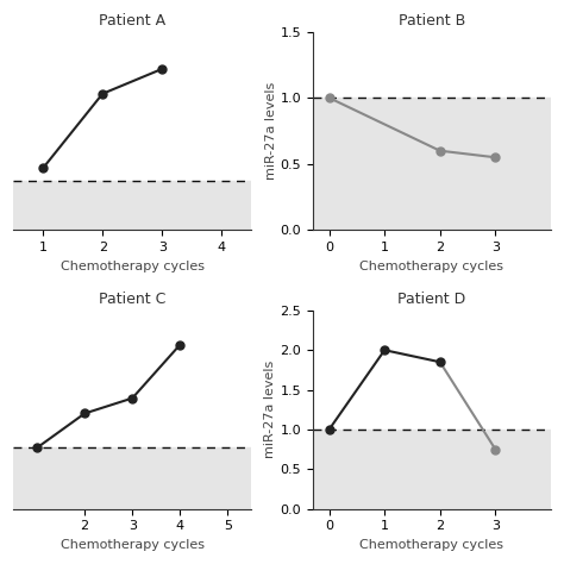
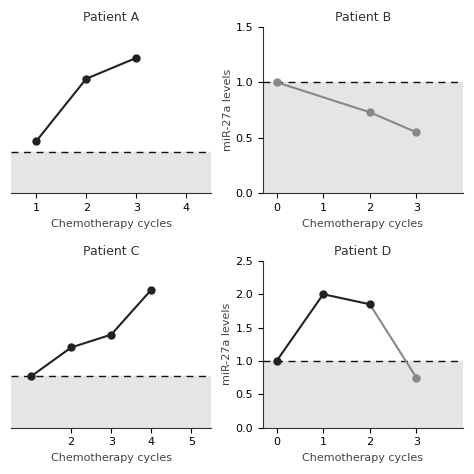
Patient B/2: 0.60 -> 0.73
